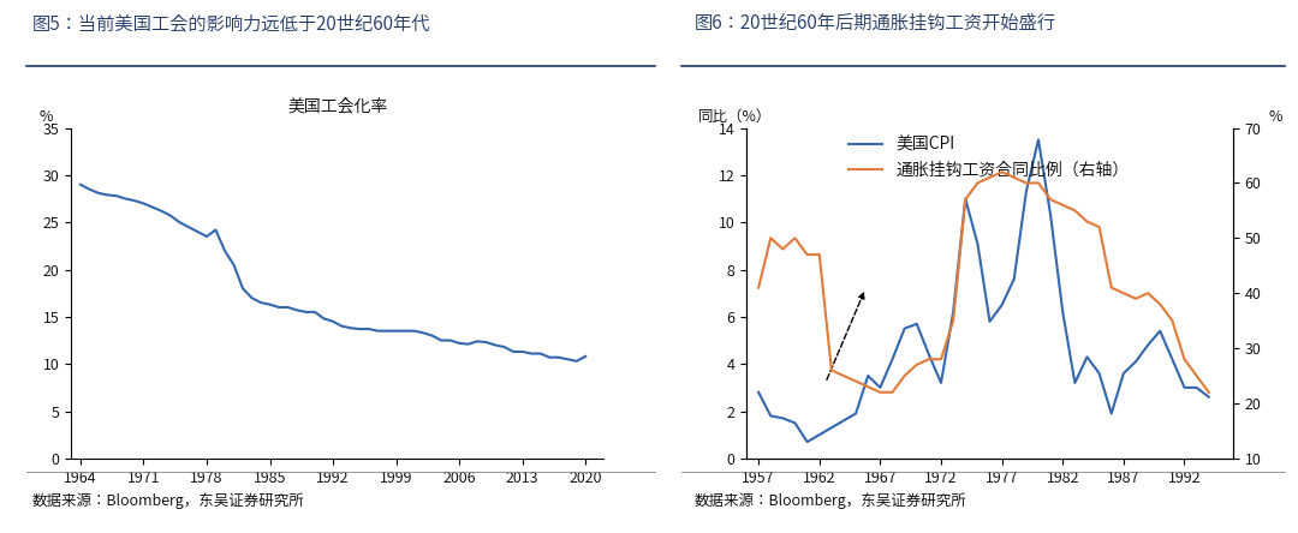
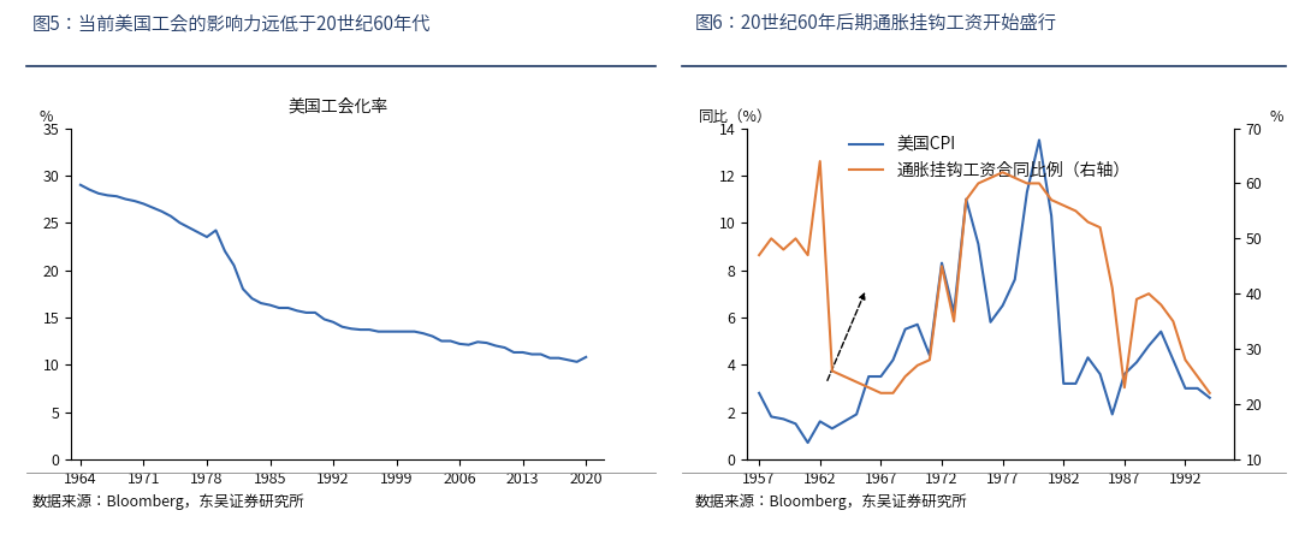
通胀挂钩工资合同比例（右轴）/1957: 41 -> 47
美国CPI/1962: 1.0 -> 1.6
通胀挂钩工资合同比例（右轴）/1962: 47 -> 64
美国CPI/1967: 3.0 -> 3.5
美国CPI/1972: 3.2 -> 8.3
通胀挂钩工资合同比例（右轴）/1972: 28 -> 45
美国CPI/1982: 6.2 -> 3.2
通胀挂钩工资合同比例（右轴）/1987: 40 -> 23
